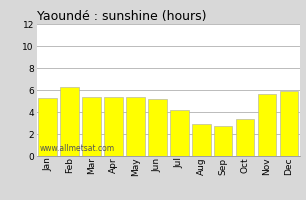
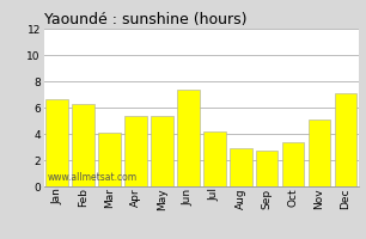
Jan: 5.3 -> 6.6
Mar: 5.4 -> 4.1
Jun: 5.2 -> 7.4
Nov: 5.6 -> 5.1
Dec: 5.9 -> 7.1
